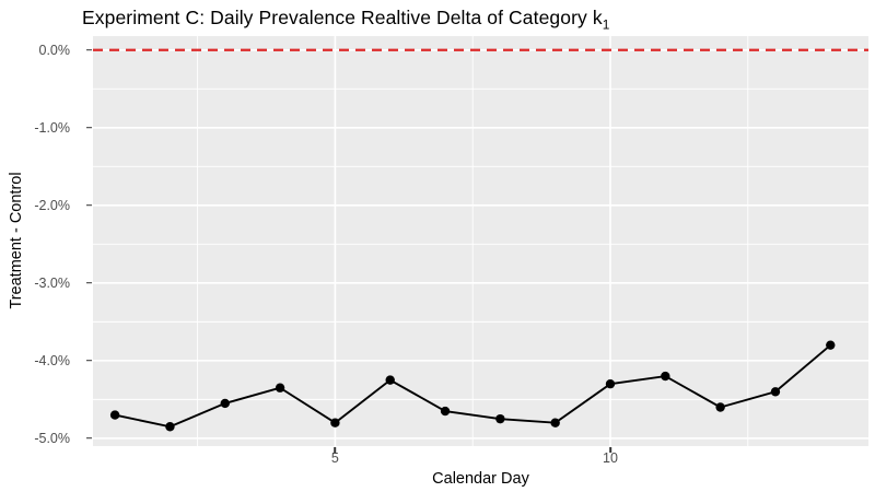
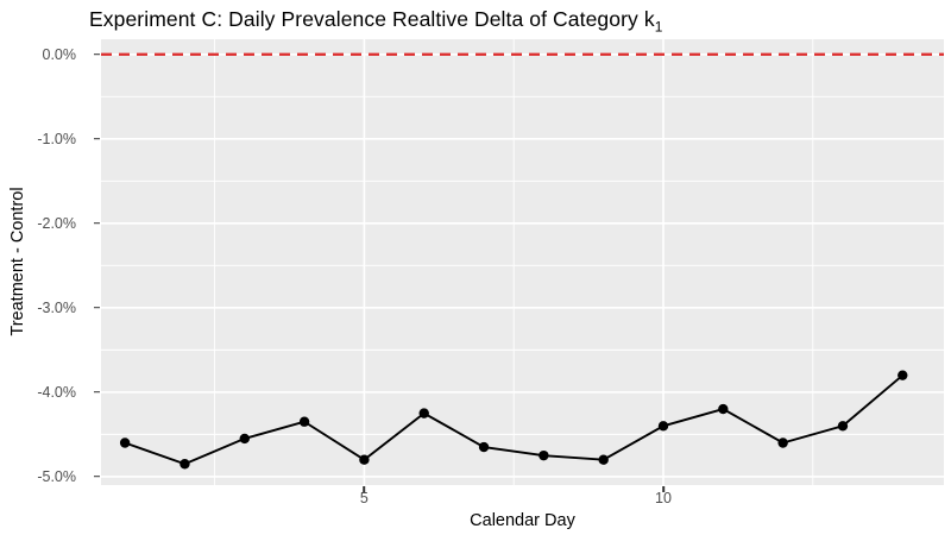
1: -4.7% -> -4.6%
10: -4.3% -> -4.4%
